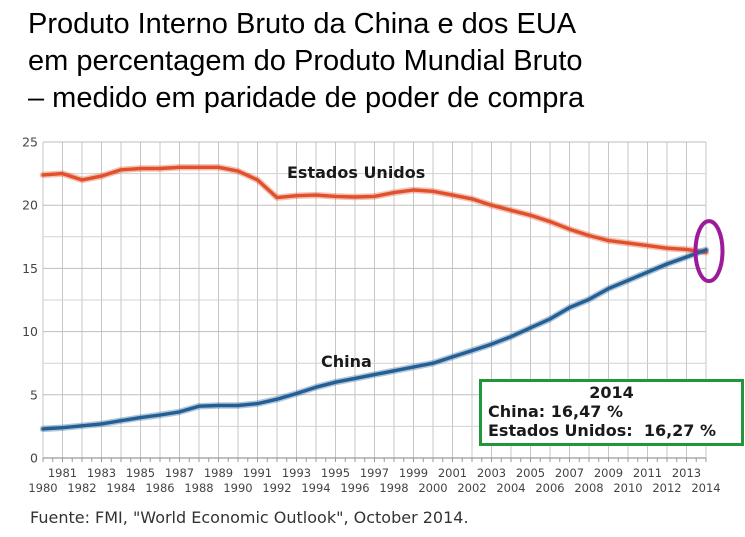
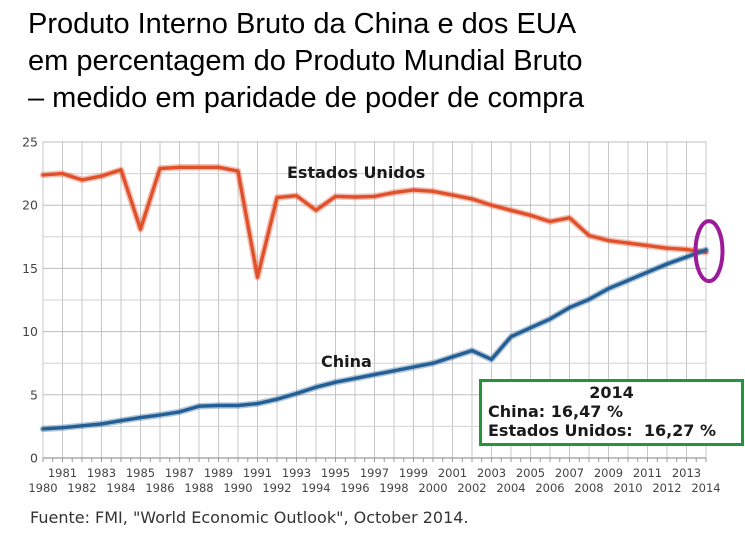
Estados Unidos/1985: 22.9 -> 18.1
Estados Unidos/1991: 22.0 -> 14.3
Estados Unidos/1994: 20.8 -> 19.6
China/2003: 9.0 -> 7.8
Estados Unidos/2007: 18.1 -> 19.0
